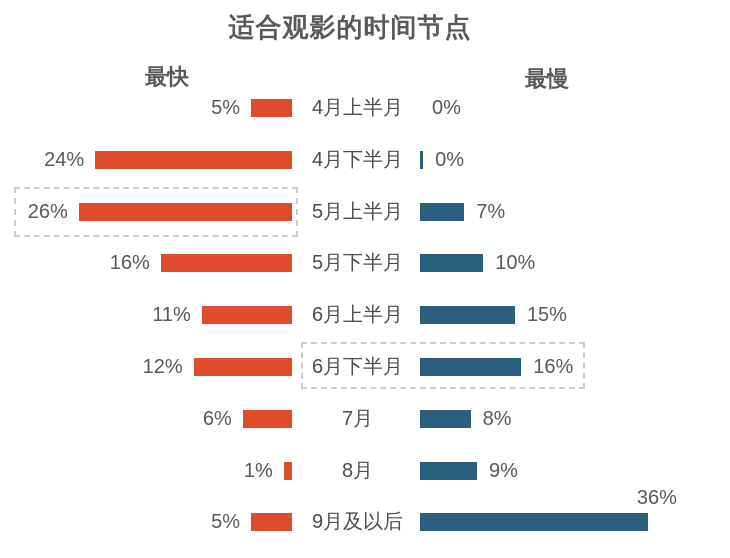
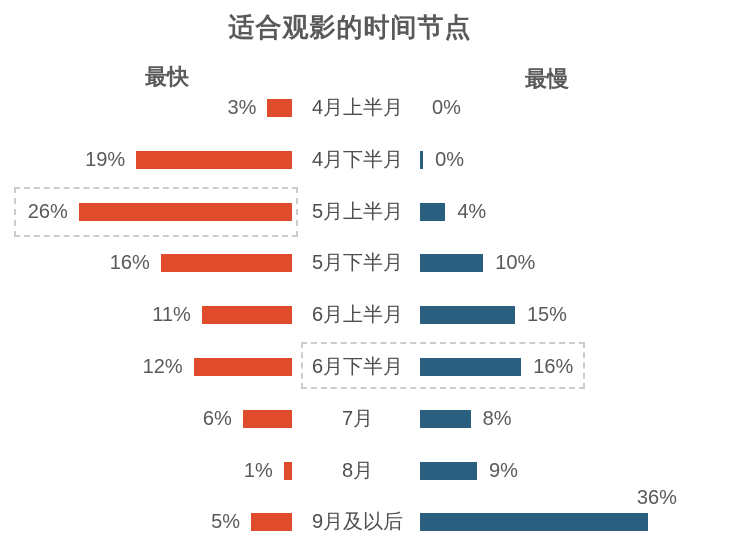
最快/4月上半月: 5% -> 3%
最快/4月下半月: 24% -> 19%
最慢/5月上半月: 7% -> 4%
